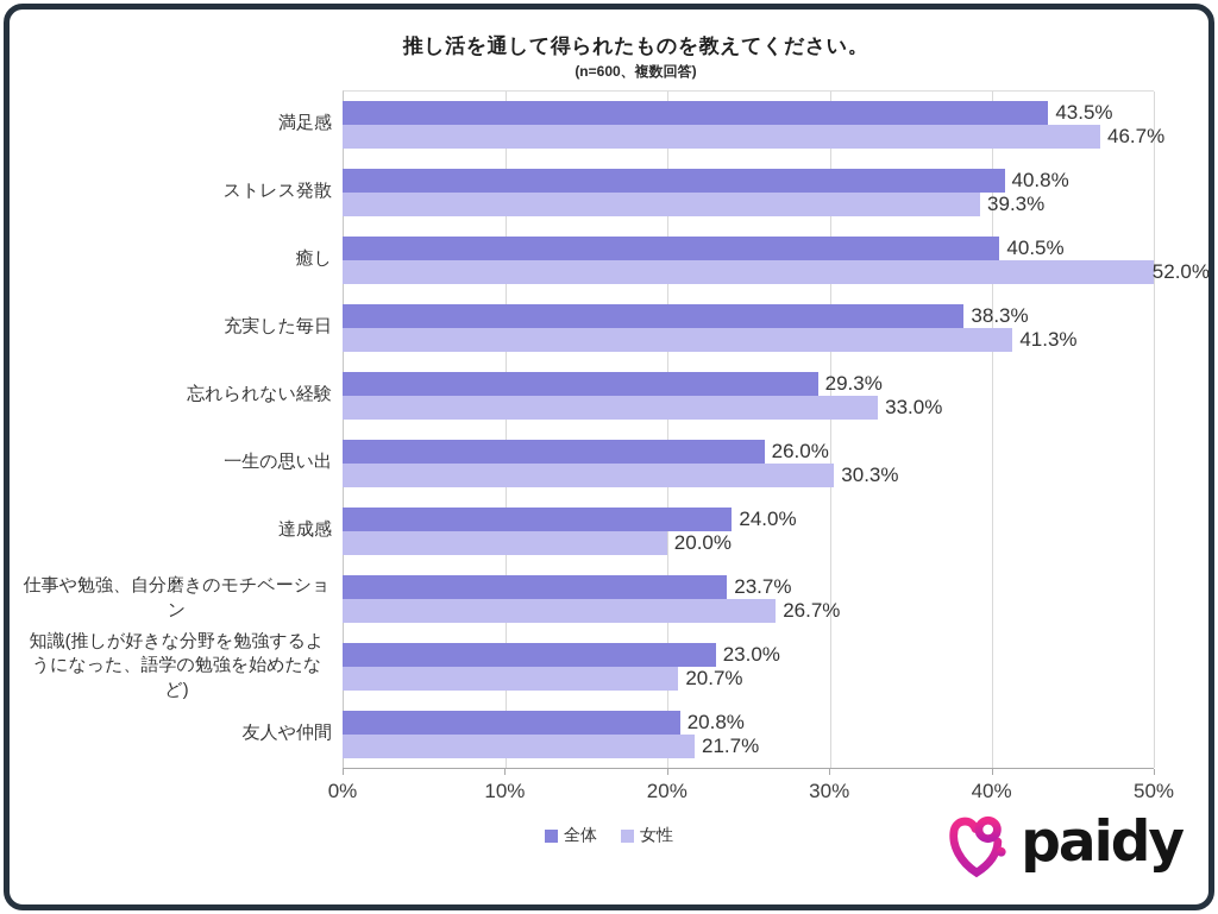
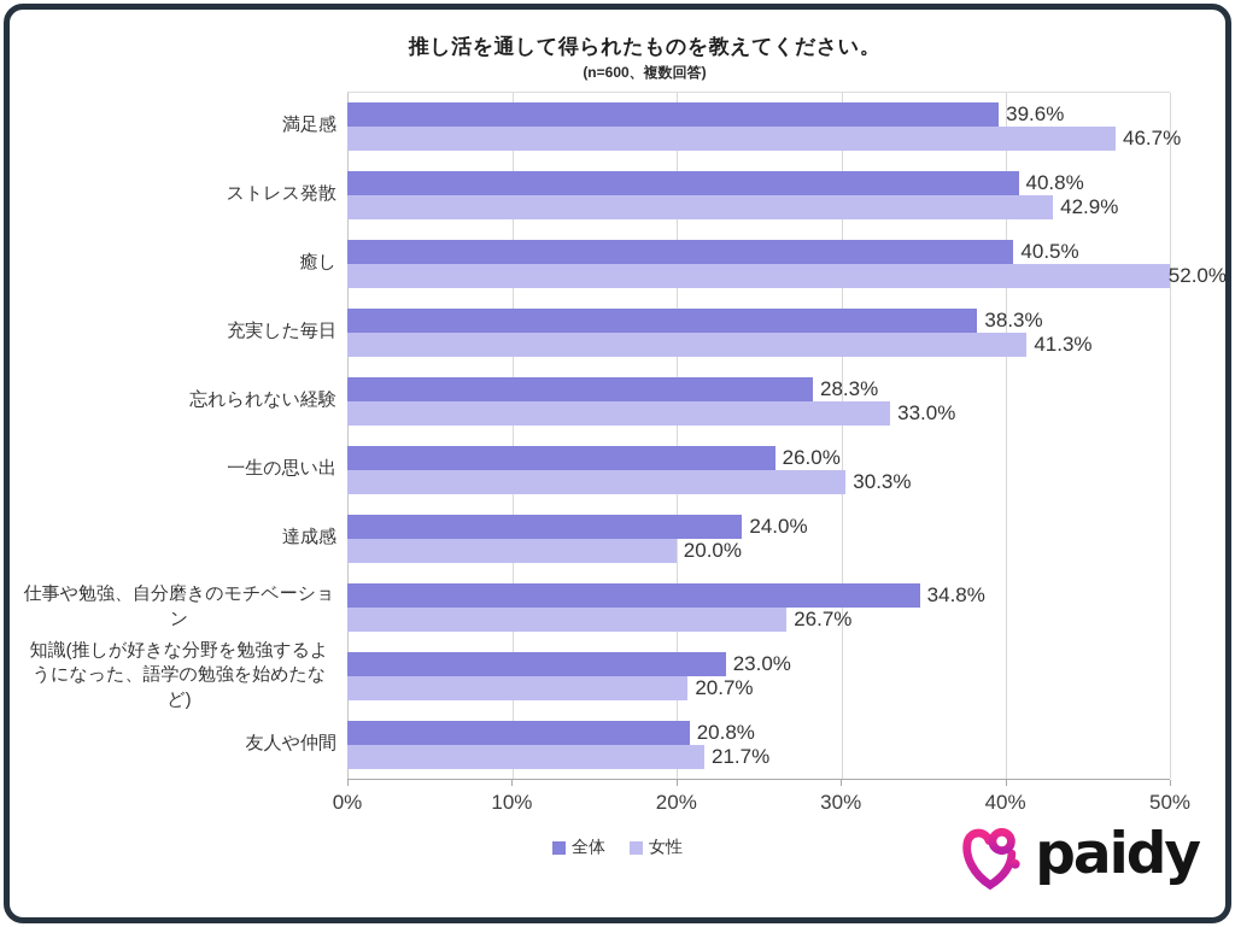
全体/満足感: 43.5% -> 39.6%
女性/ストレス発散: 39.3% -> 42.9%
全体/忘れられない経験: 29.3% -> 28.3%
全体/仕事や勉強、自分磨きのモチベーション: 23.7% -> 34.8%
